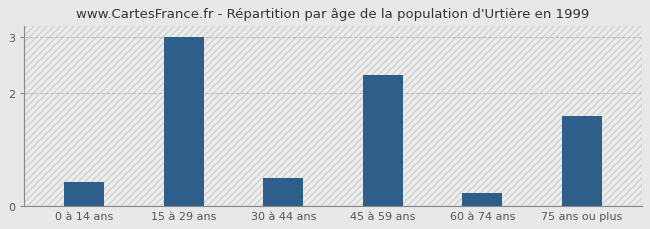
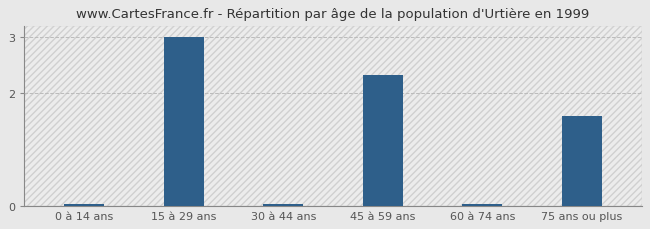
0 à 14 ans: 0.42 -> 0.04
30 à 44 ans: 0.50 -> 0.04
60 à 74 ans: 0.22 -> 0.04
